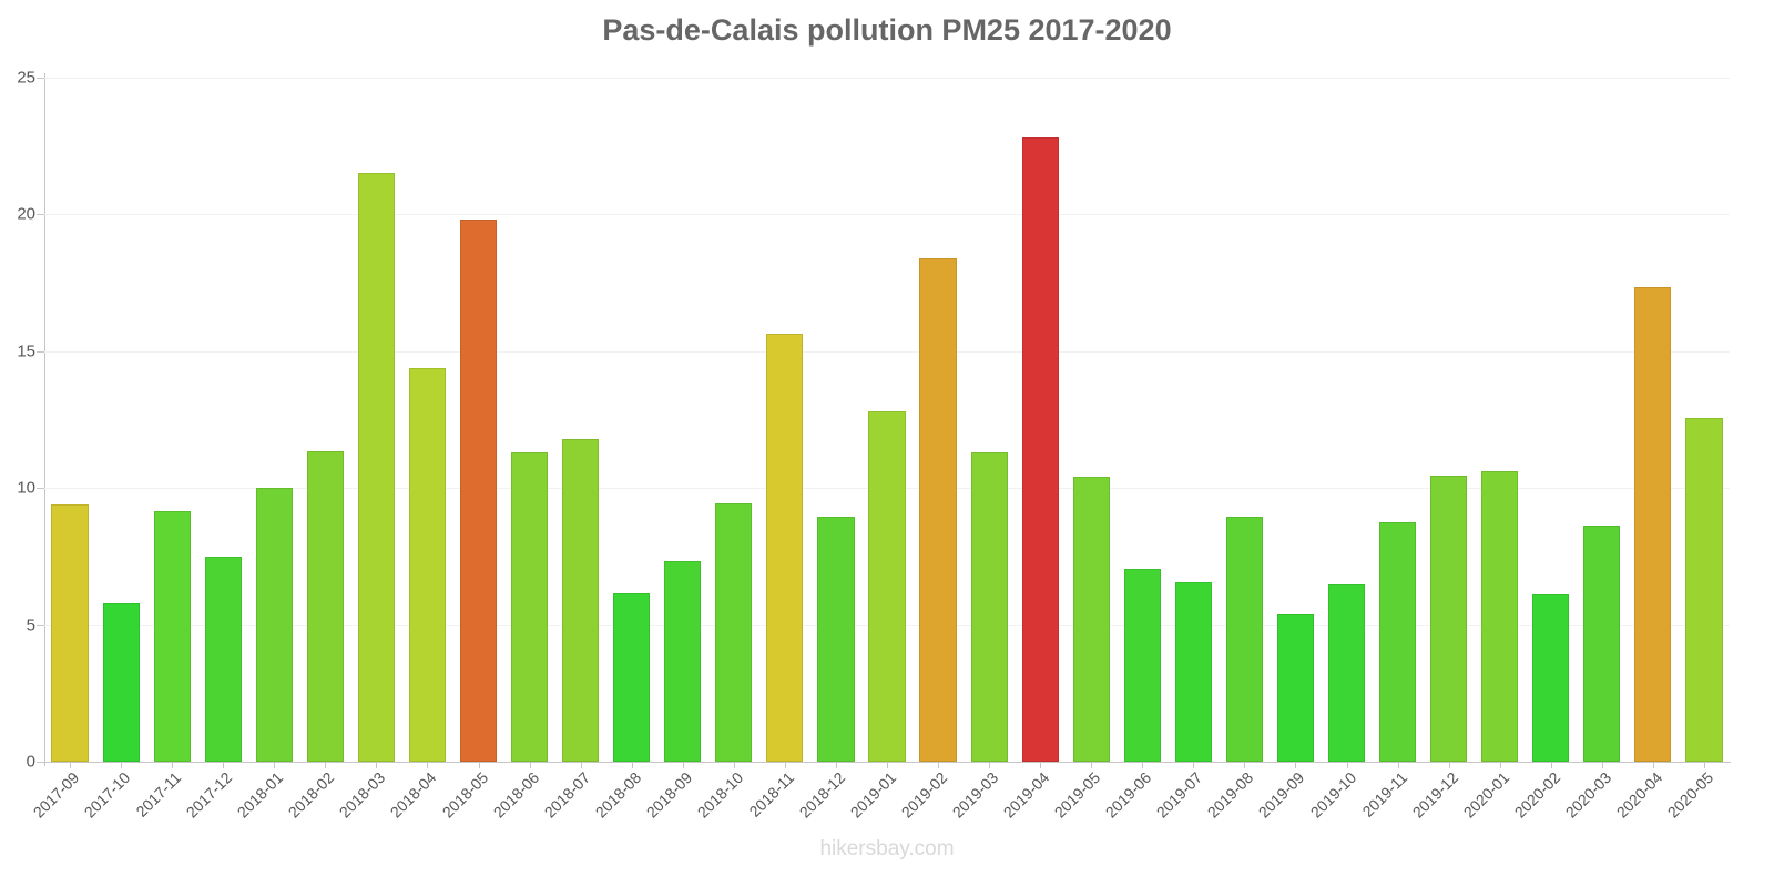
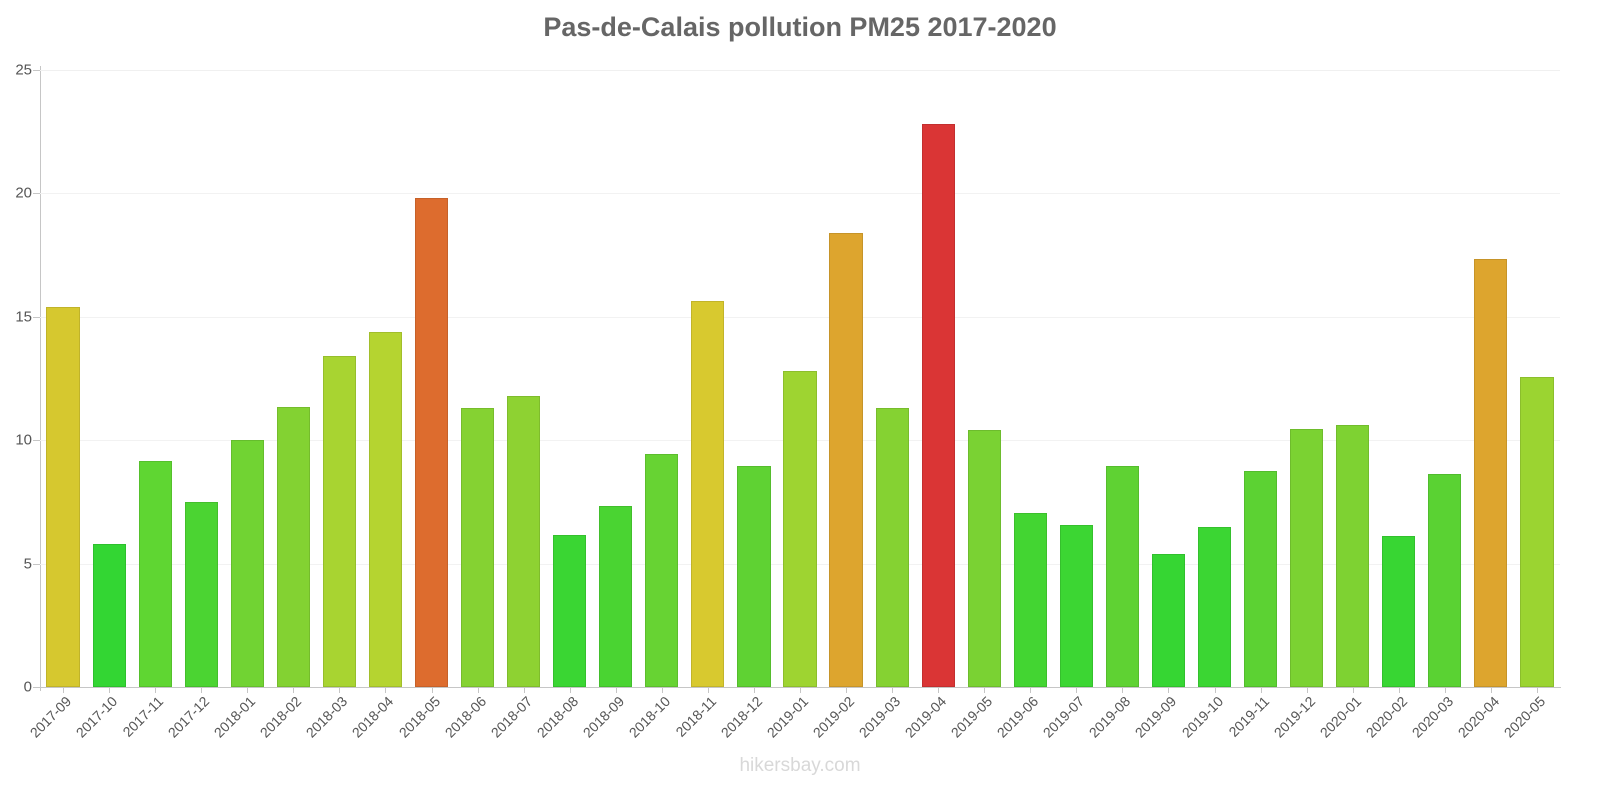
2017-09: 9.4 -> 15.4
2018-03: 21.5 -> 13.4
